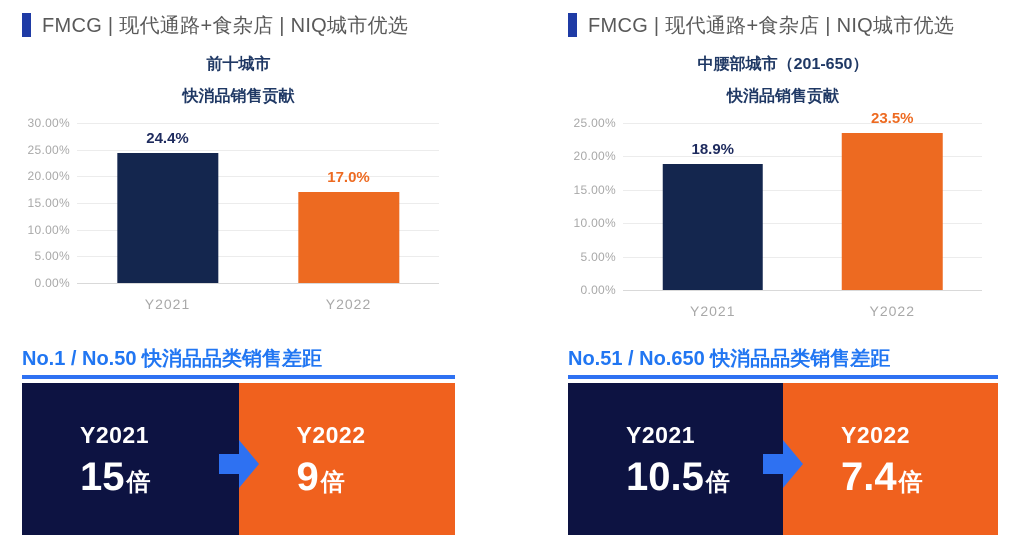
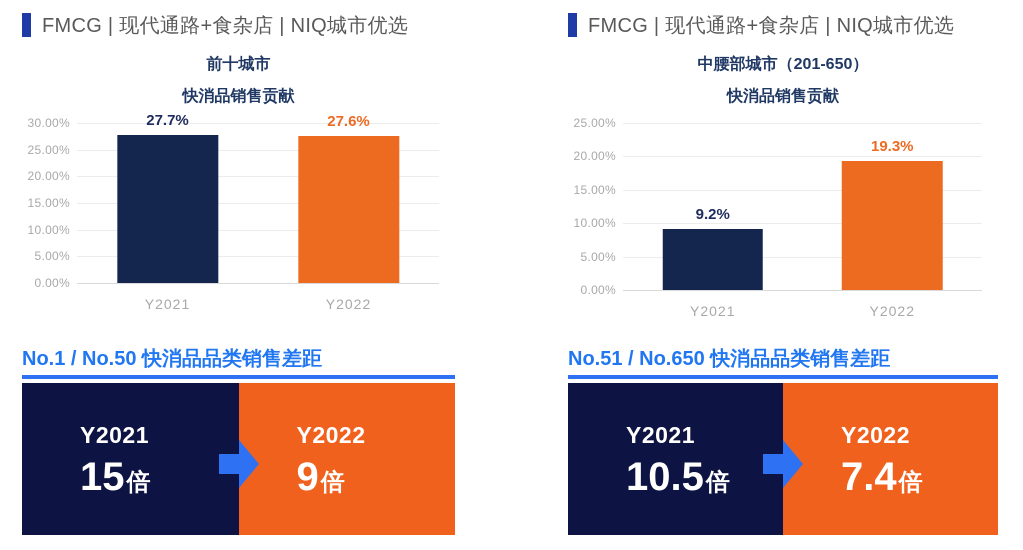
前十城市 快消品销售贡献/Y2021: 24.4% -> 27.7%
前十城市 快消品销售贡献/Y2022: 17.0% -> 27.6%
中腰部城市（201-650） 快消品销售贡献/Y2021: 18.9% -> 9.2%
中腰部城市（201-650） 快消品销售贡献/Y2022: 23.5% -> 19.3%
